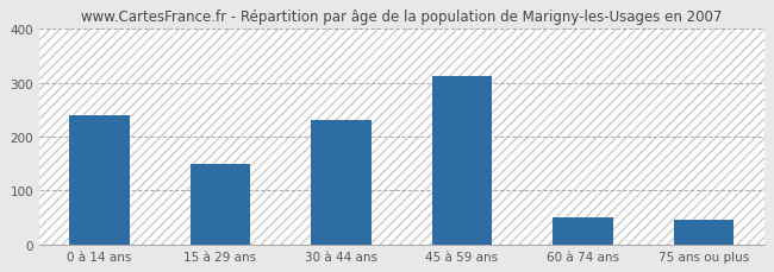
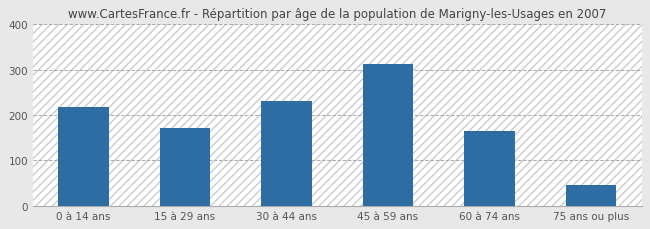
0 à 14 ans: 240 -> 218
15 à 29 ans: 150 -> 172
60 à 74 ans: 50 -> 165
